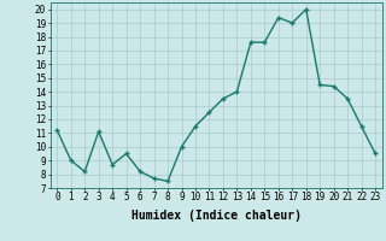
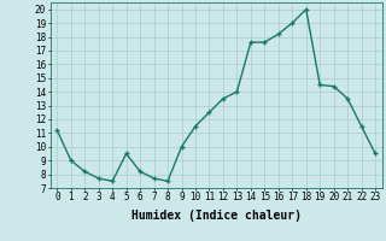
3: 11.1 -> 7.7
4: 8.7 -> 7.5
16: 19.4 -> 18.2
